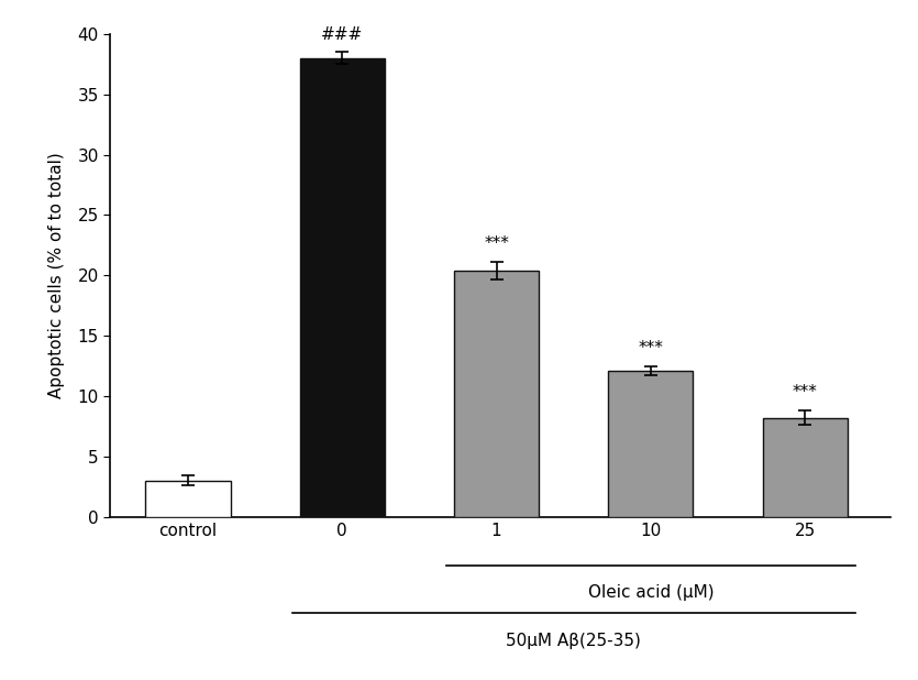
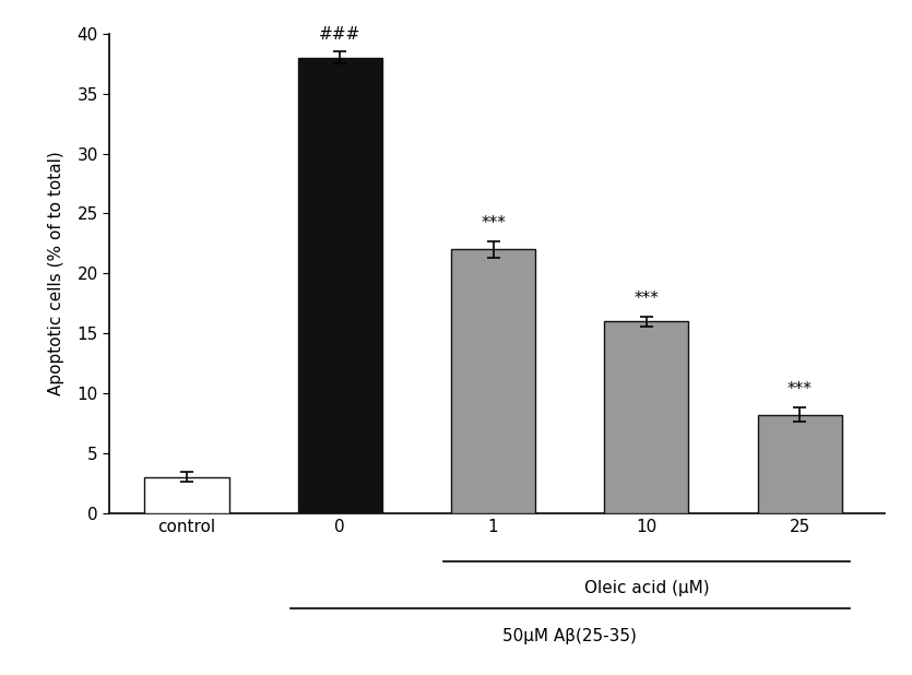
1: 20.4 -> 22.0
10: 12.1 -> 16.0
